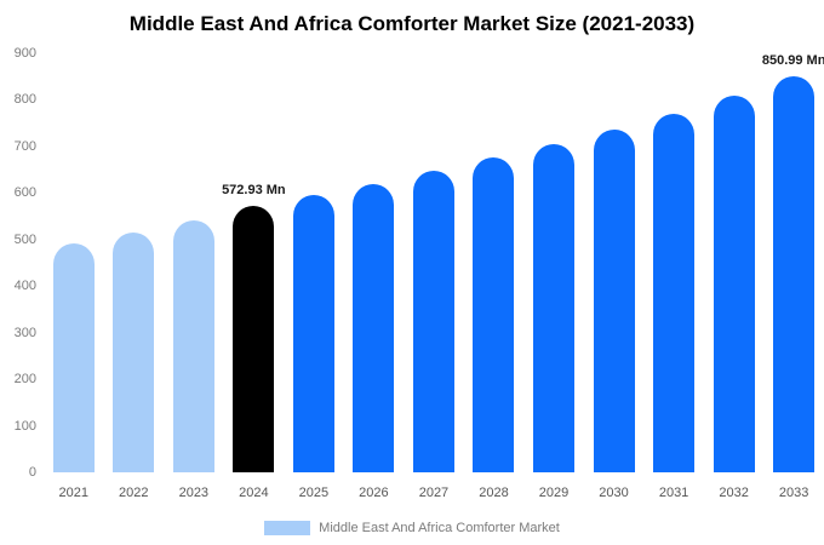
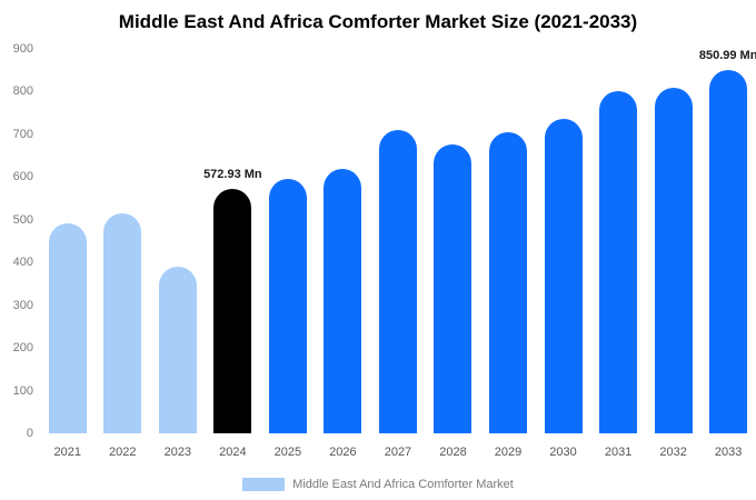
2023: 540 -> 390
2027: 650 -> 710
2031: 770 -> 800
